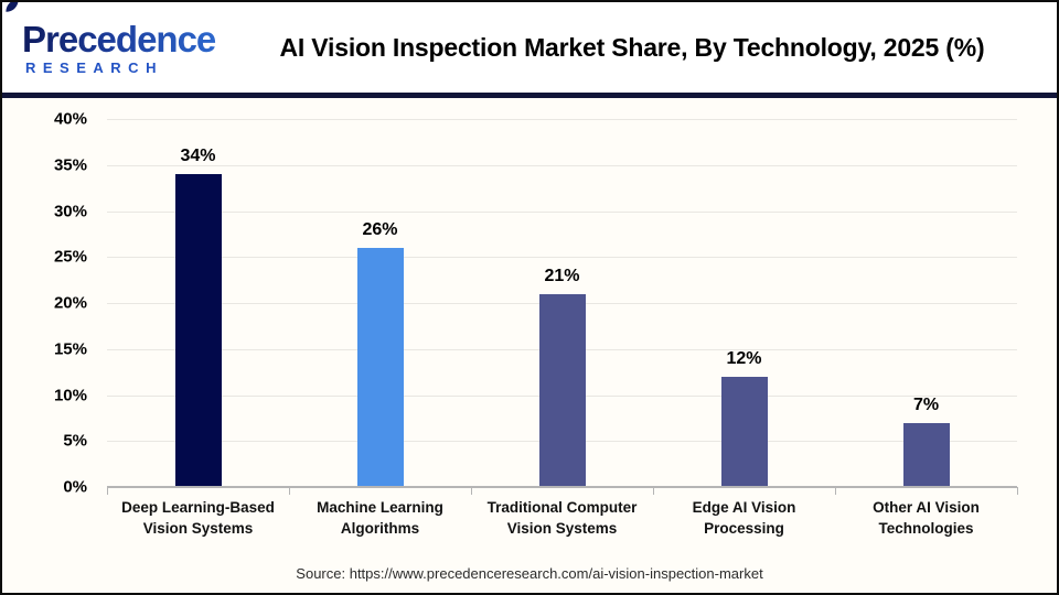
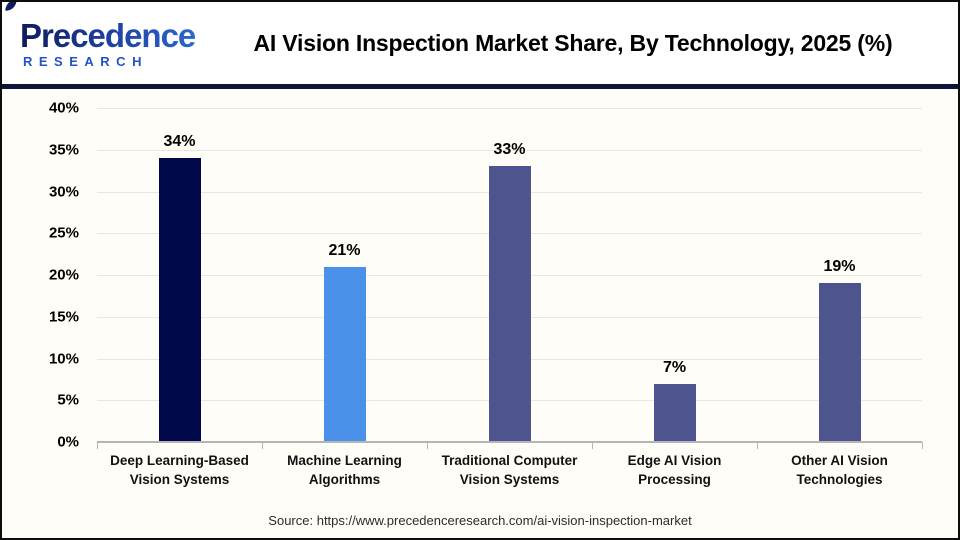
Machine Learning Algorithms: 26% -> 21%
Traditional Computer Vision Systems: 21% -> 33%
Edge AI Vision Processing: 12% -> 7%
Other AI Vision Technologies: 7% -> 19%
